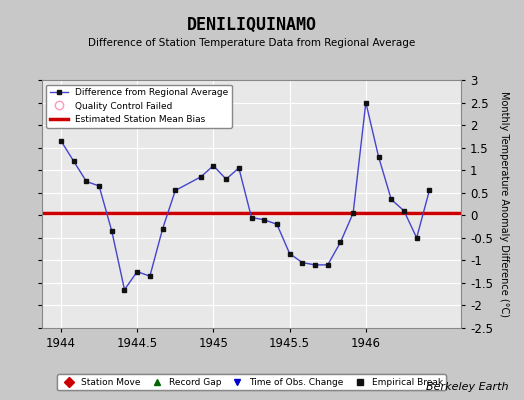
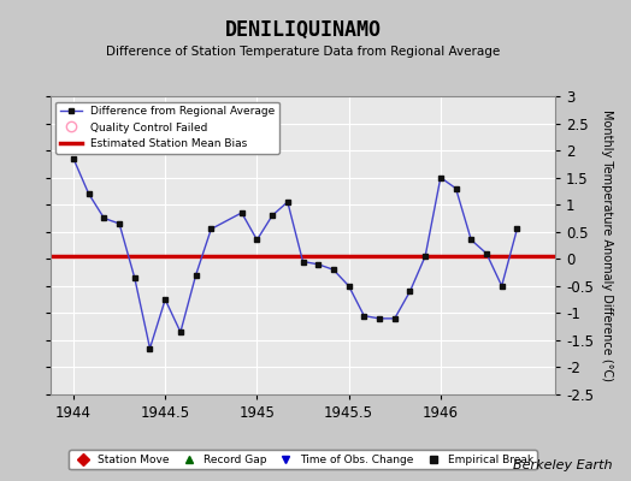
1944: 1.65 -> 1.85
1944.5: -1.25 -> -0.75
1945: 1.10 -> 0.35
1945.5: -0.85 -> -0.50
1946: 2.50 -> 1.50
